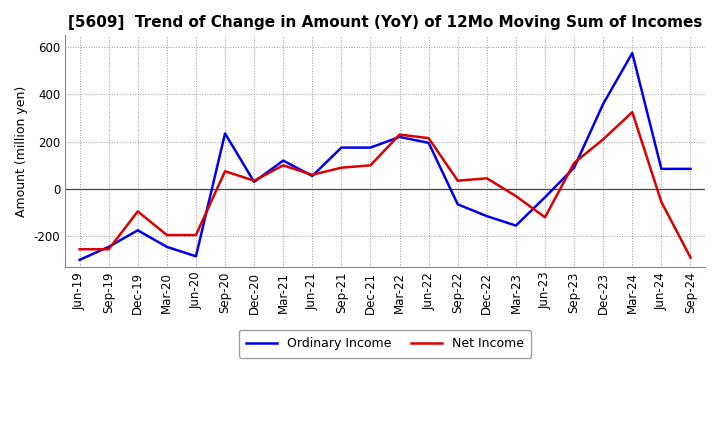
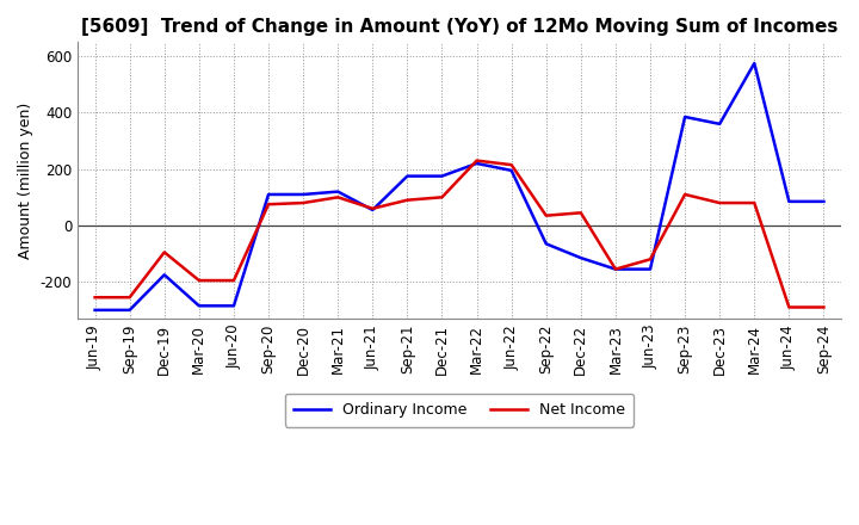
Ordinary Income/Sep-19: -245 -> -300
Ordinary Income/Mar-20: -245 -> -285
Ordinary Income/Sep-20: 235 -> 110
Ordinary Income/Dec-20: 30 -> 110
Net Income/Dec-20: 35 -> 80
Net Income/Mar-23: -30 -> -155
Ordinary Income/Jun-23: -35 -> -155
Ordinary Income/Sep-23: 90 -> 385
Net Income/Dec-23: 210 -> 80
Net Income/Mar-24: 325 -> 80
Net Income/Jun-24: -55 -> -290
